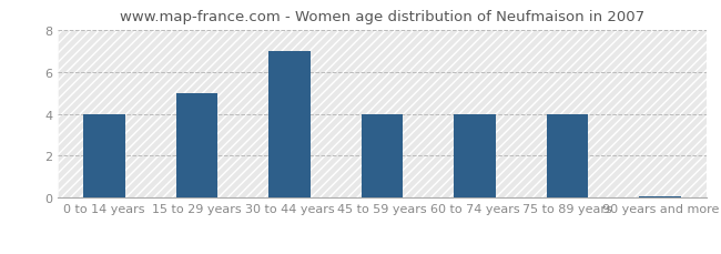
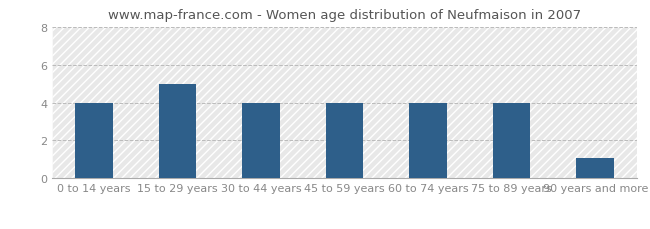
30 to 44 years: 7.0 -> 4.0
90 years and more: 0.1 -> 1.1
